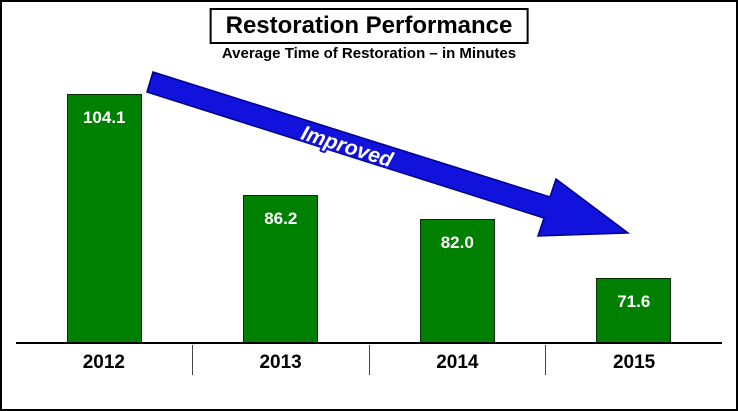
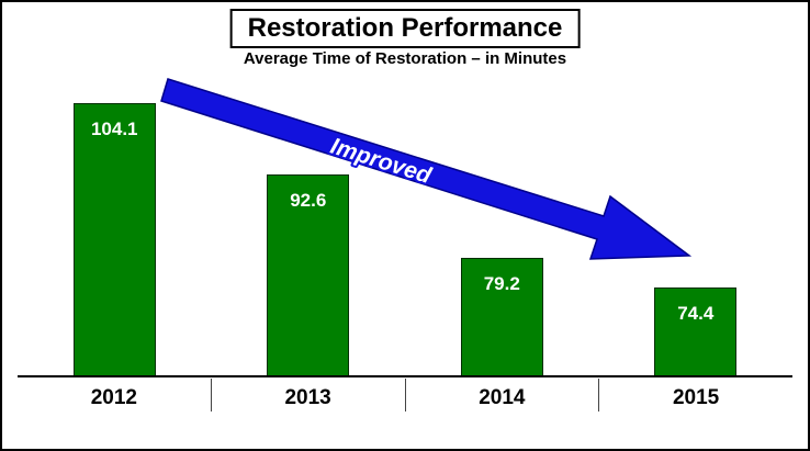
2013: 86.2 -> 92.6
2014: 82.0 -> 79.2
2015: 71.6 -> 74.4
